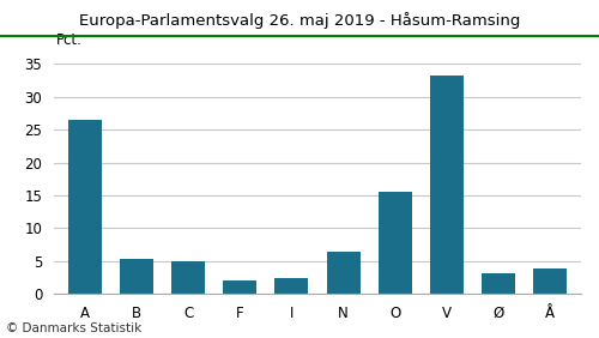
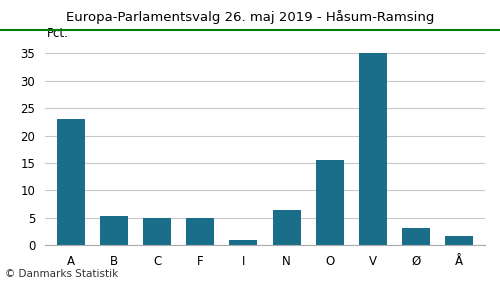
A: 26.4 -> 23.1
F: 2.0 -> 5.0
I: 2.4 -> 1.0
V: 33.2 -> 35.0
Å: 3.8 -> 1.7
